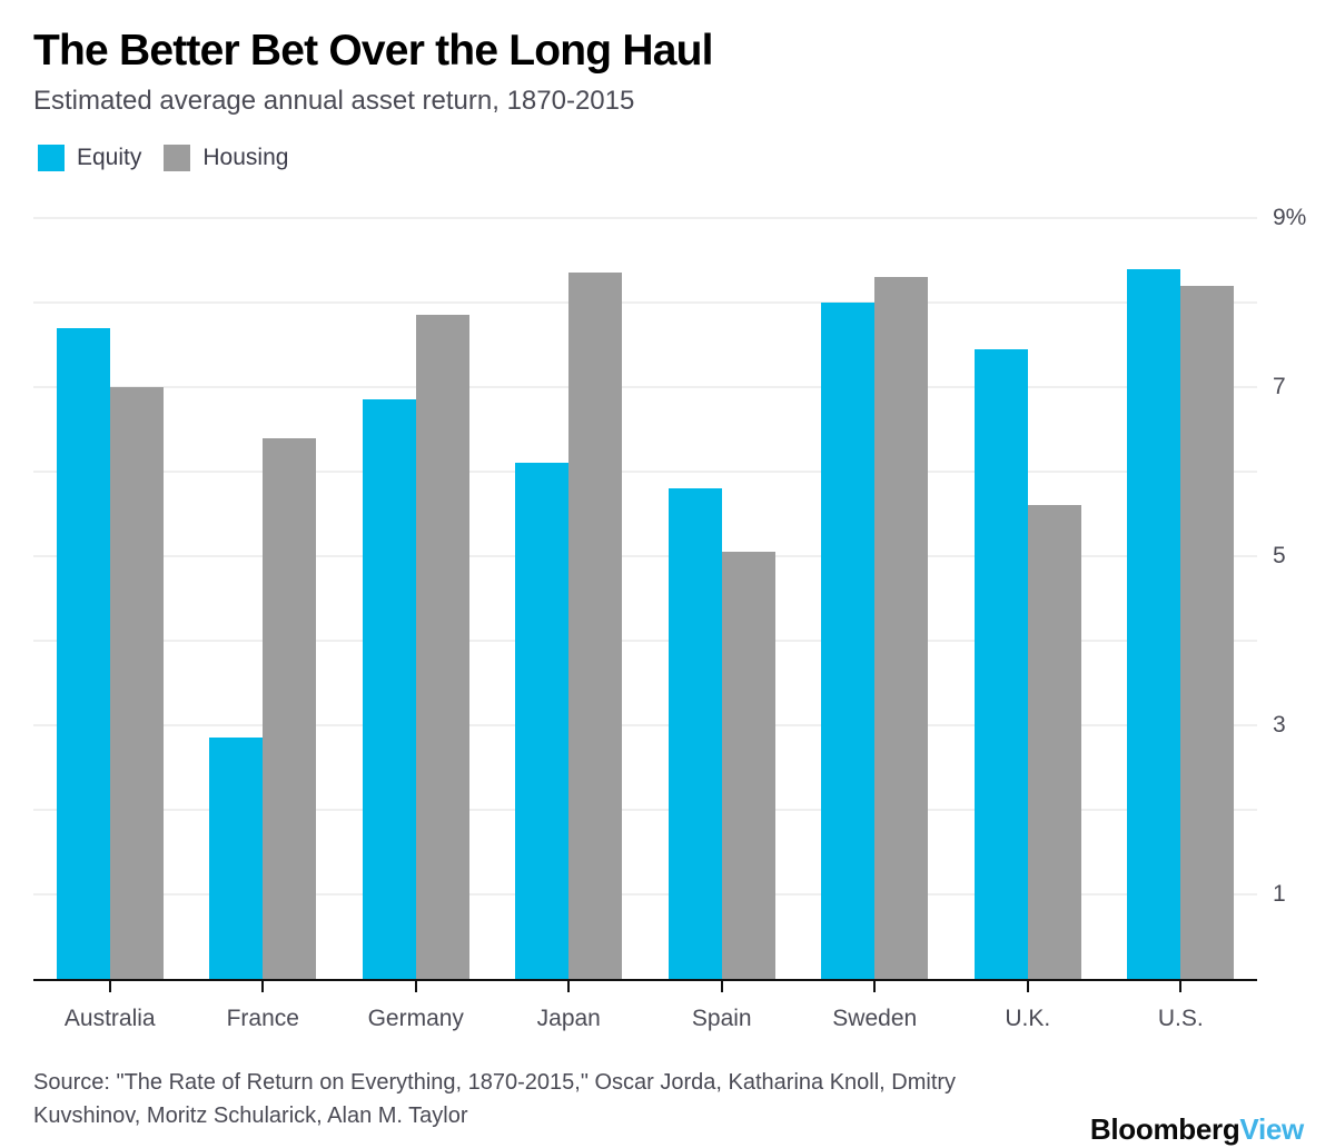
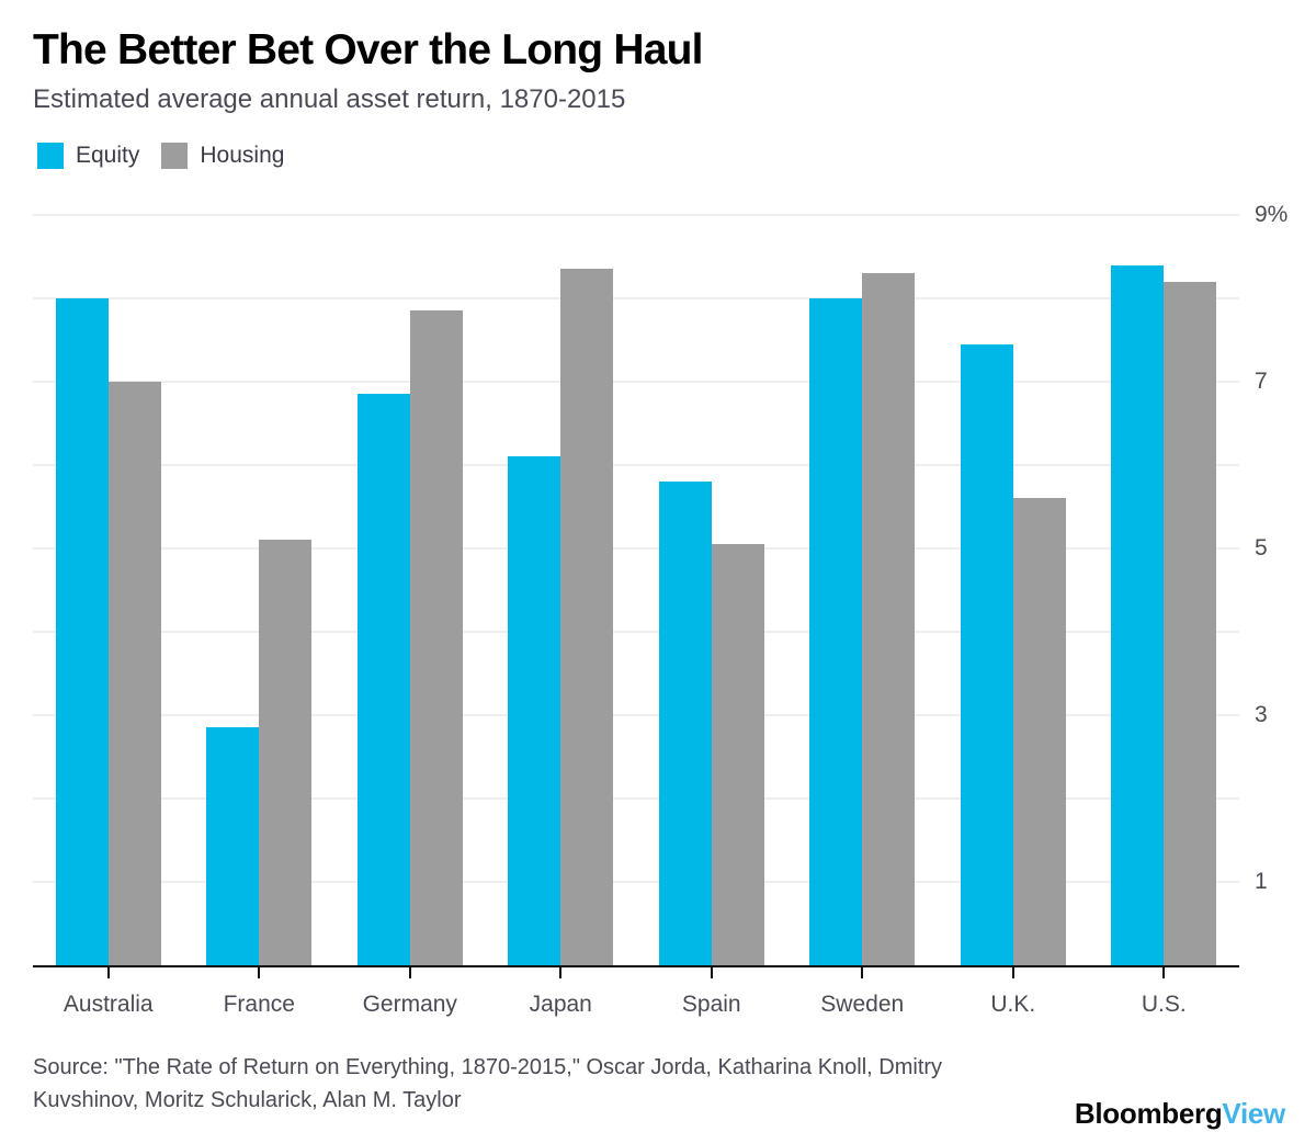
Equity/Australia: 7.7% -> 8.0%
Housing/France: 6.4% -> 5.1%
